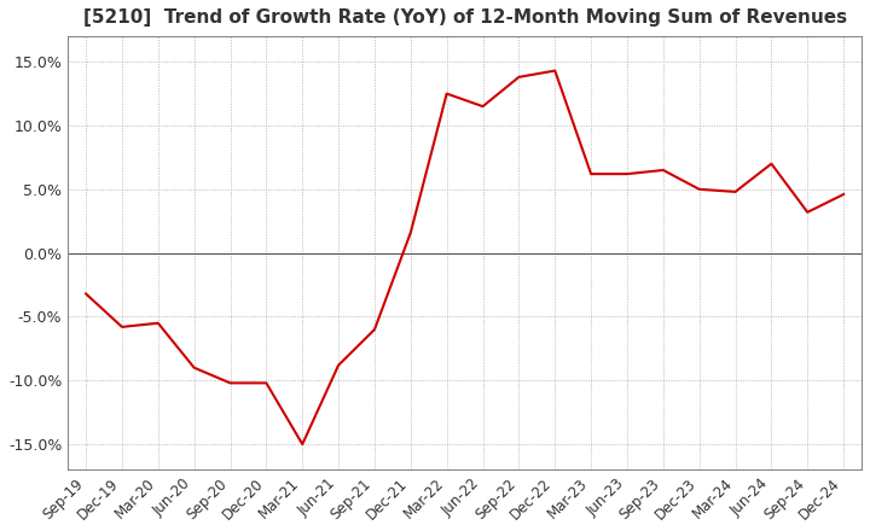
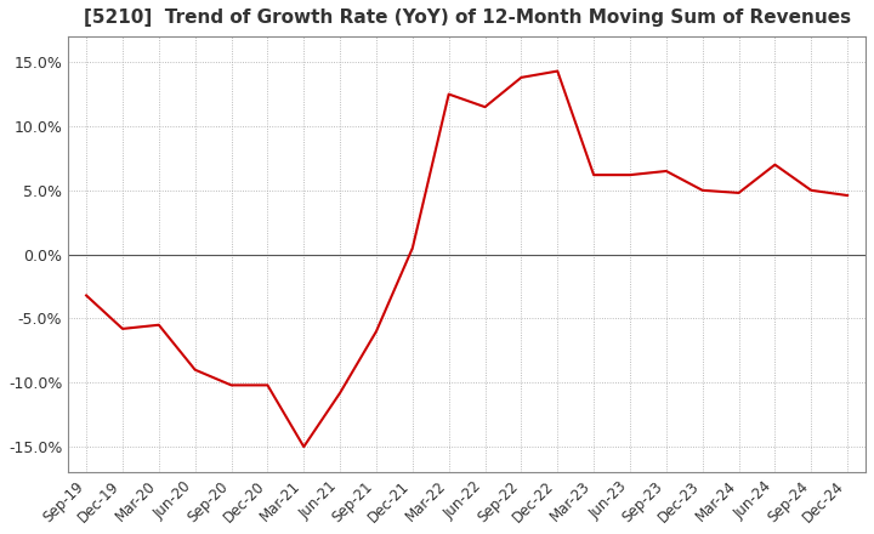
Jun-21: -8.8% -> -10.8%
Dec-21: 1.6% -> 0.5%
Sep-24: 3.2% -> 5.0%
